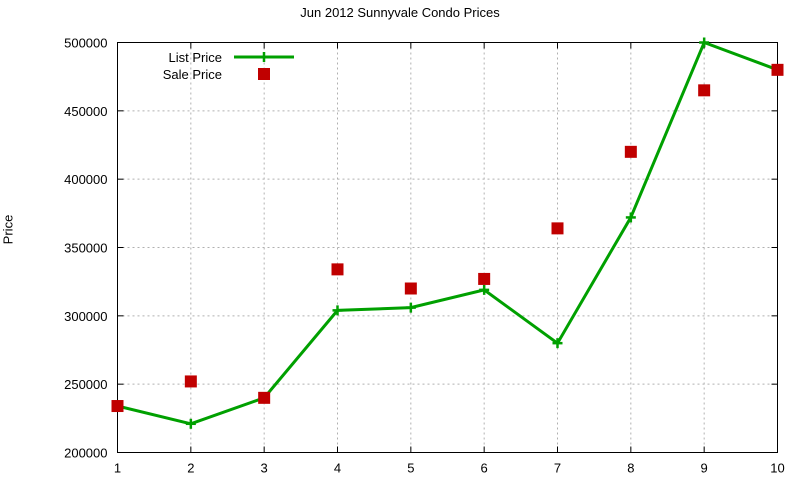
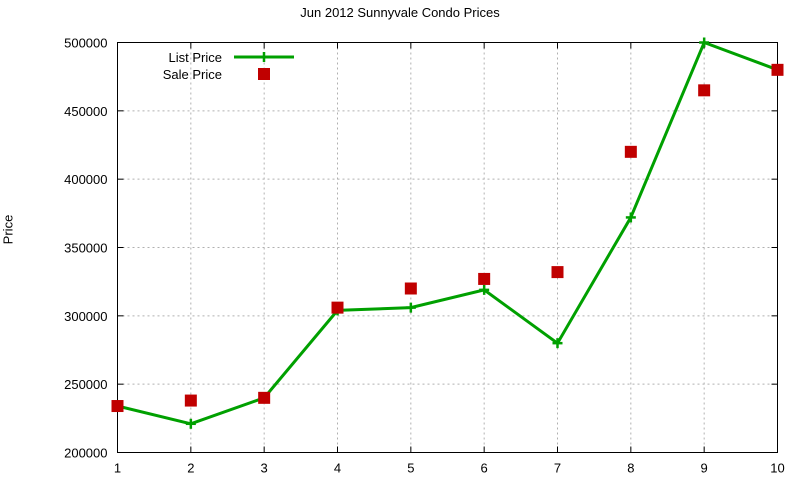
Sale Price/2: 252000 -> 238000
Sale Price/4: 334000 -> 306000
Sale Price/7: 364000 -> 332000
